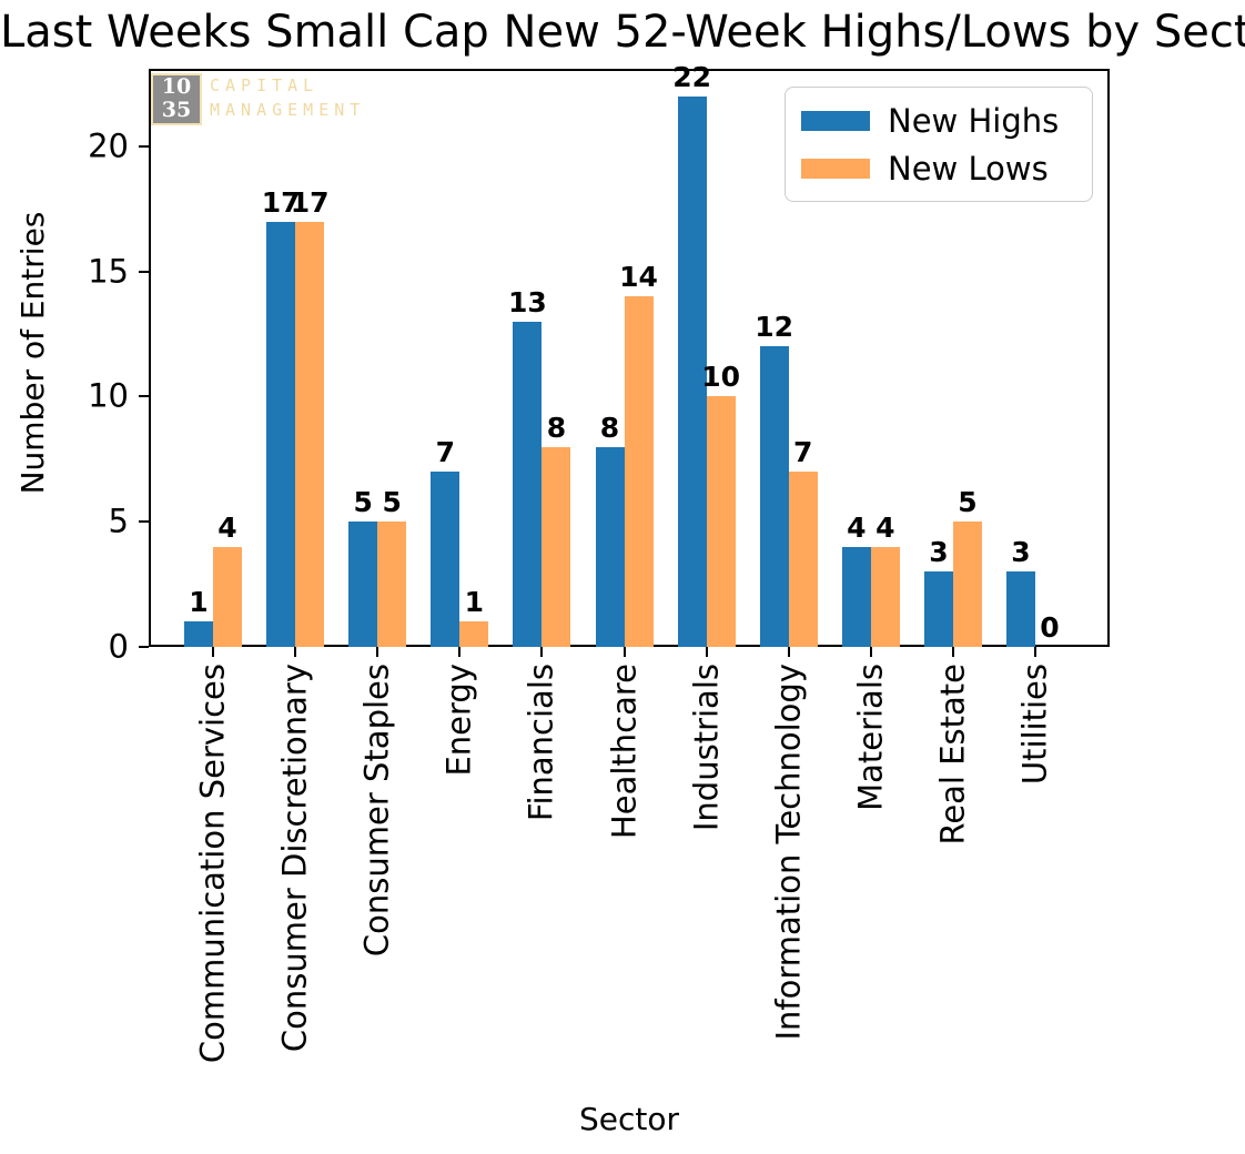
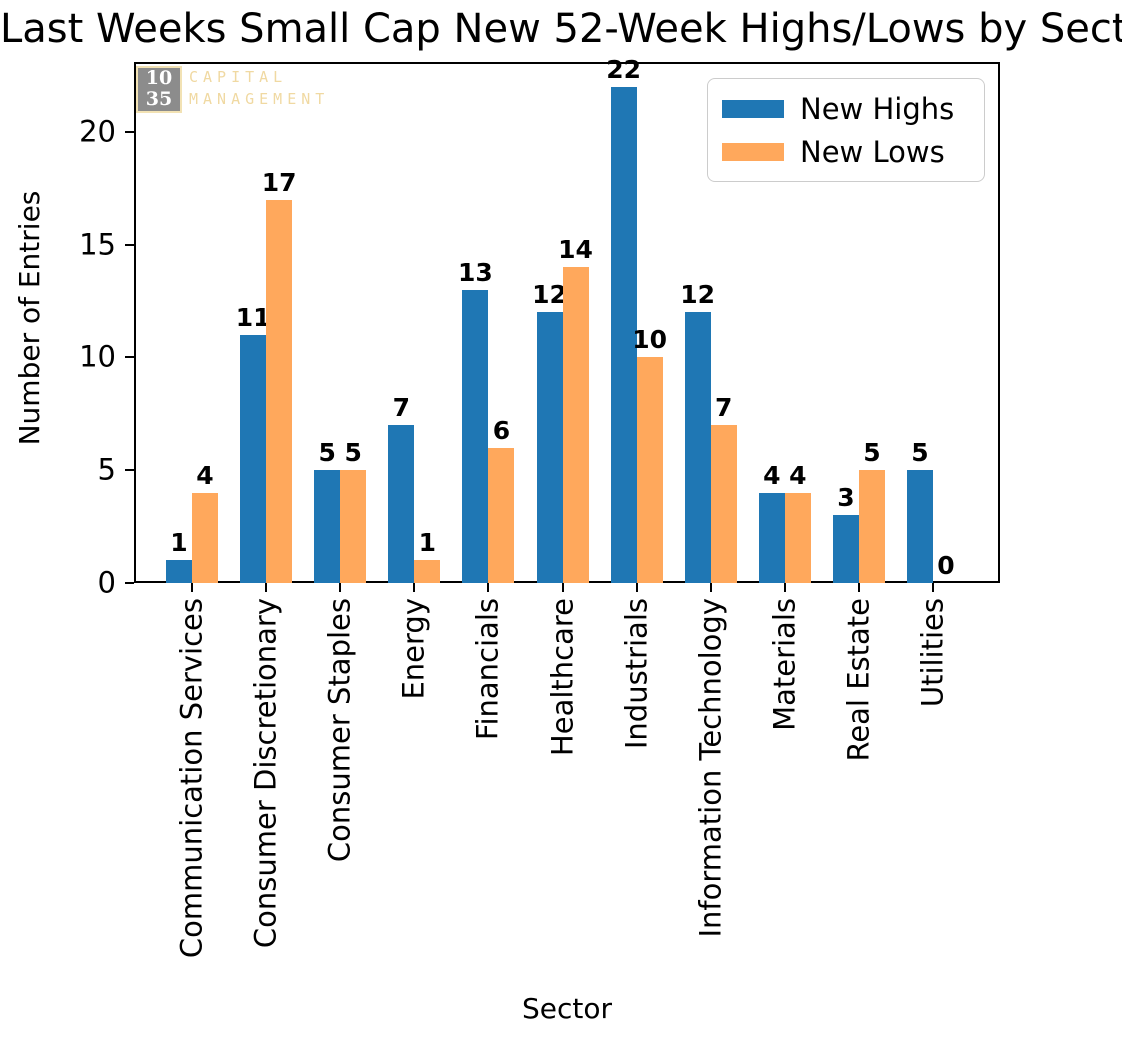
New Highs/Consumer Discretionary: 17 -> 11
New Lows/Financials: 8 -> 6
New Highs/Healthcare: 8 -> 12
New Highs/Utilities: 3 -> 5
